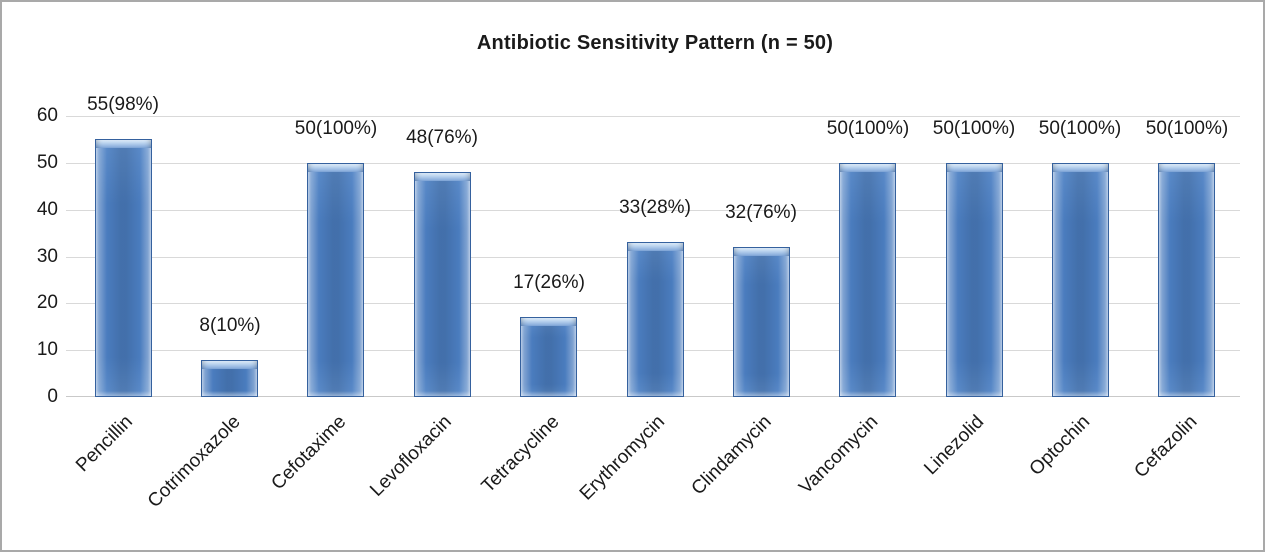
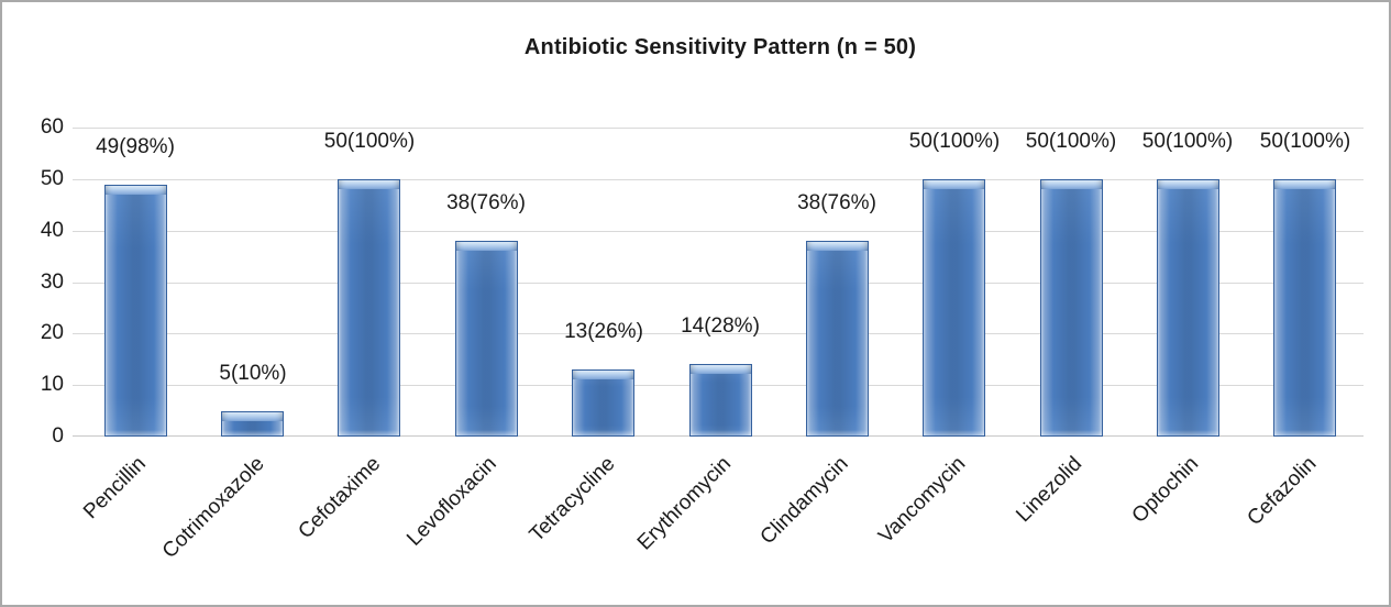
Pencillin: 55 -> 49
Cotrimoxazole: 8 -> 5
Levofloxacin: 48 -> 38
Tetracycline: 17 -> 13
Erythromycin: 33 -> 14
Clindamycin: 32 -> 38
